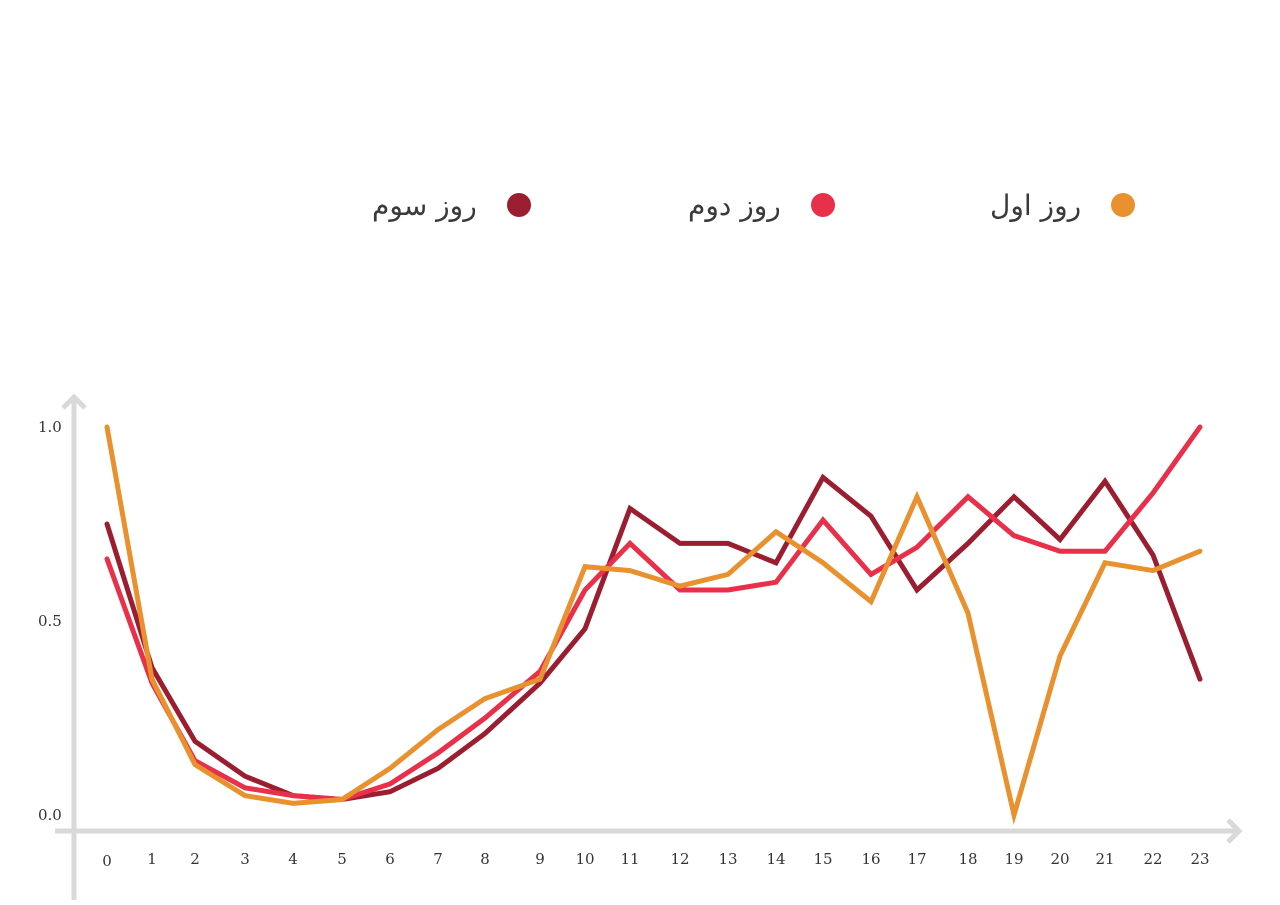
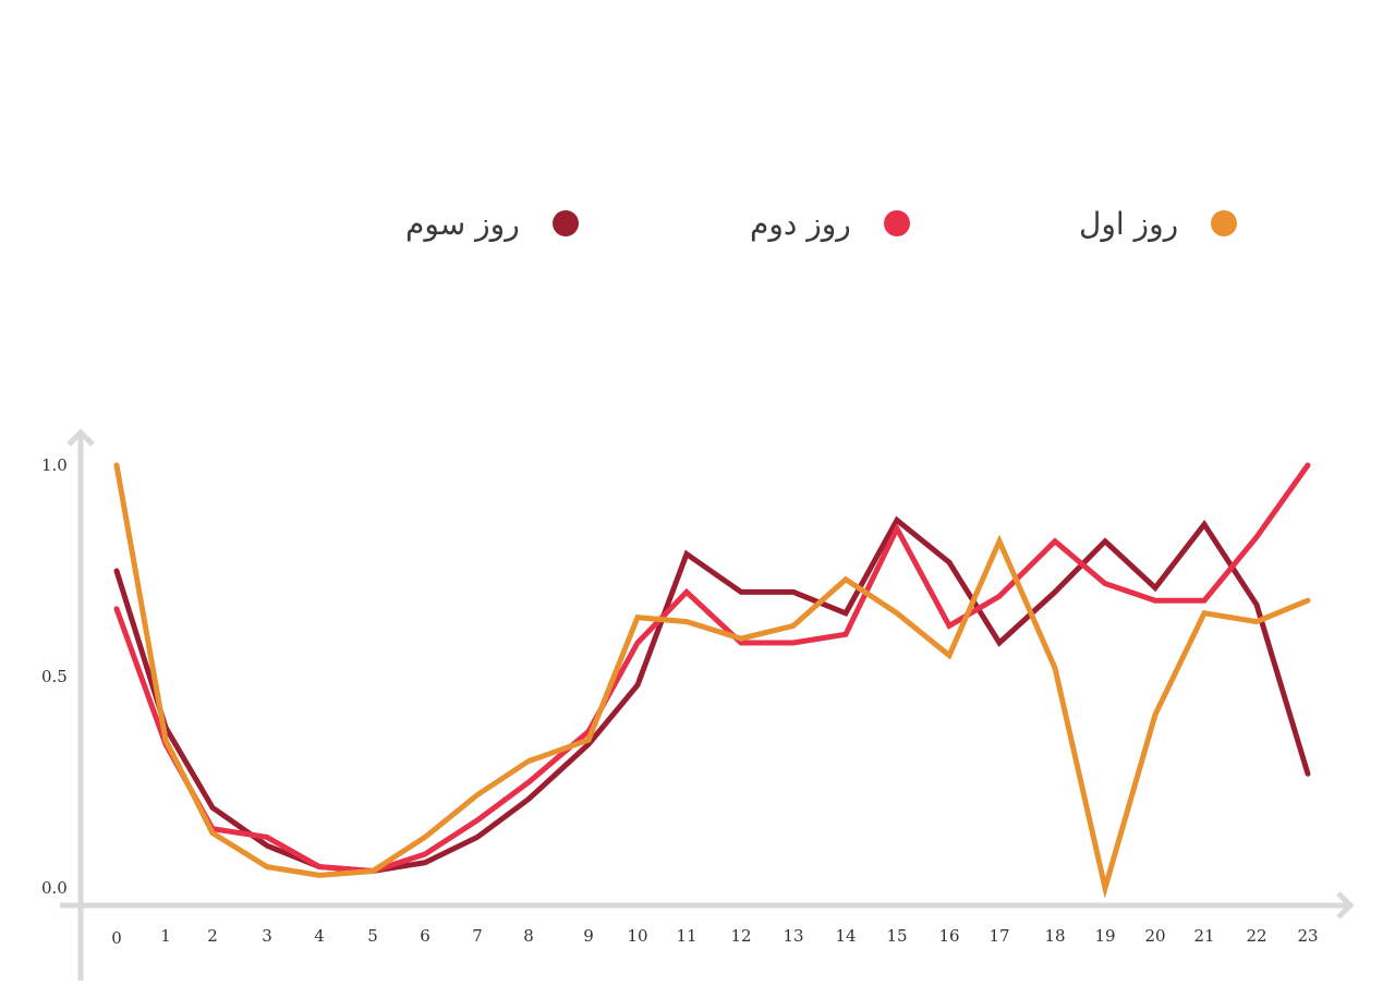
روز دوم/3: 0.07 -> 0.12
روز دوم/15: 0.76 -> 0.85
روز سوم/23: 0.35 -> 0.27
